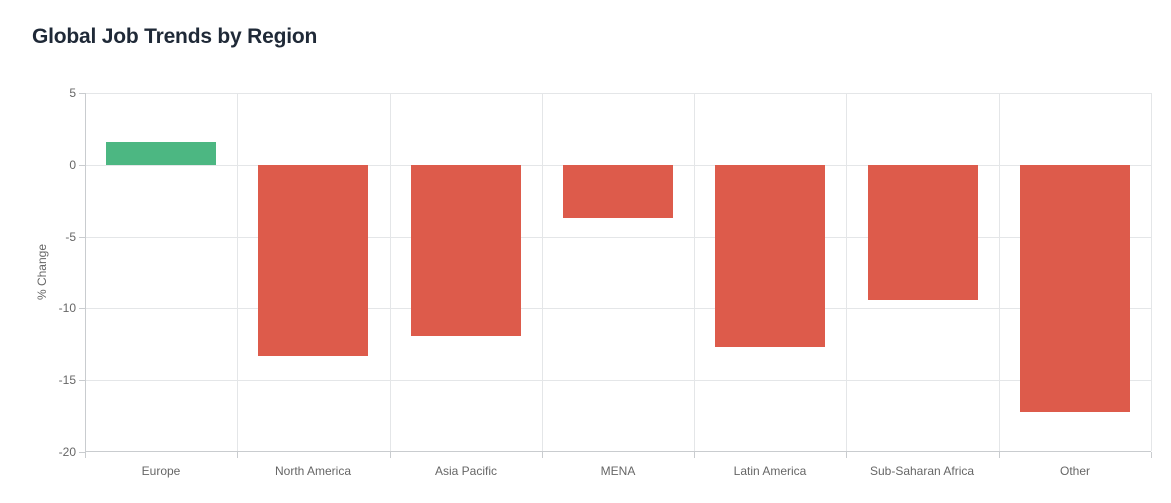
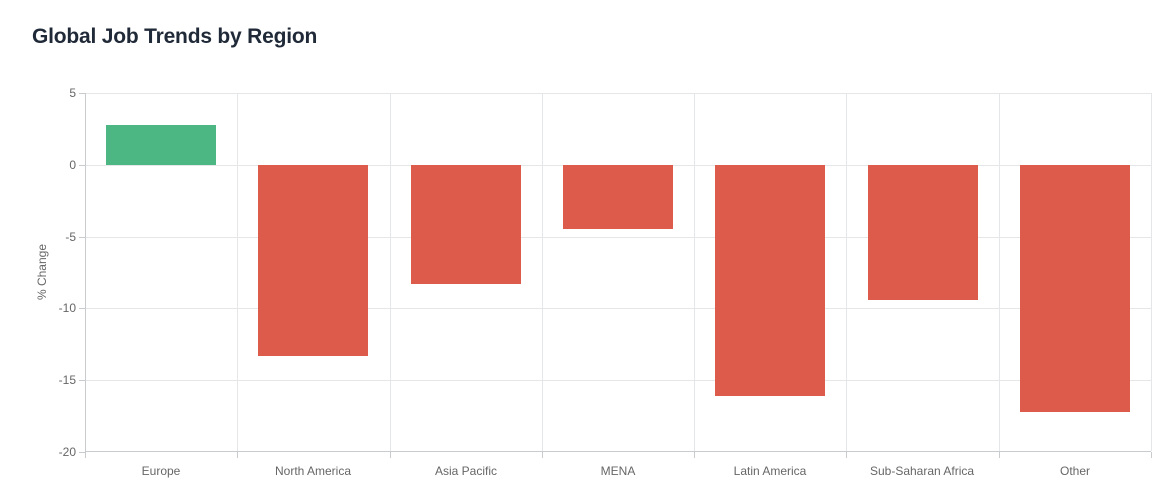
Europe: 1.6 -> 2.8
Asia Pacific: -11.9 -> -8.3
MENA: -3.7 -> -4.5
Latin America: -12.7 -> -16.1
